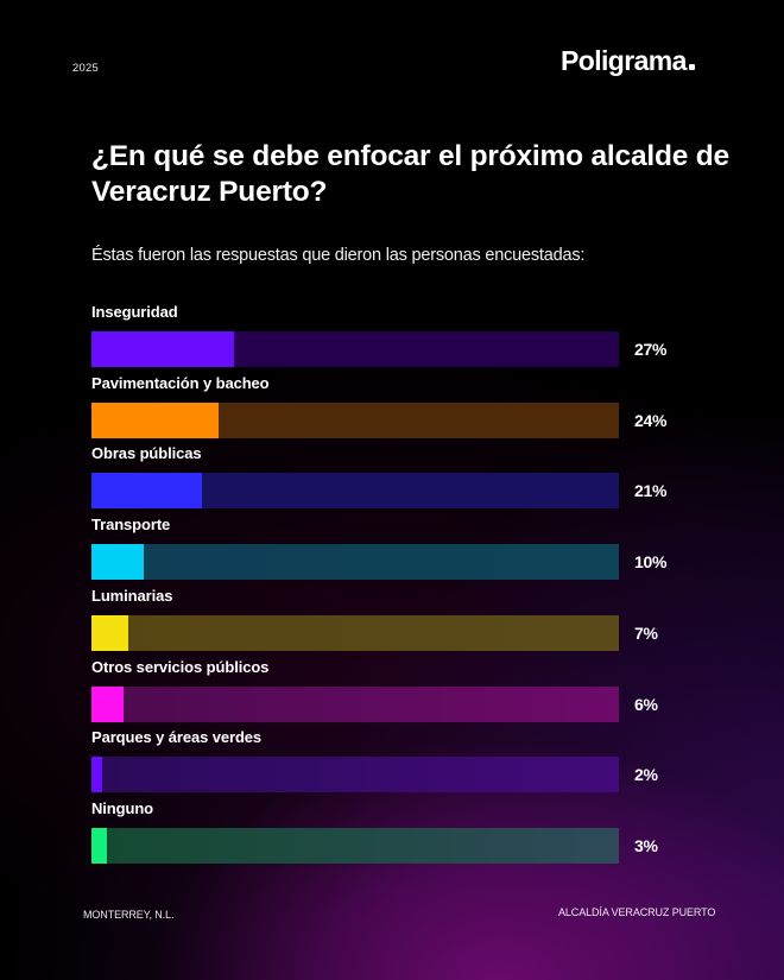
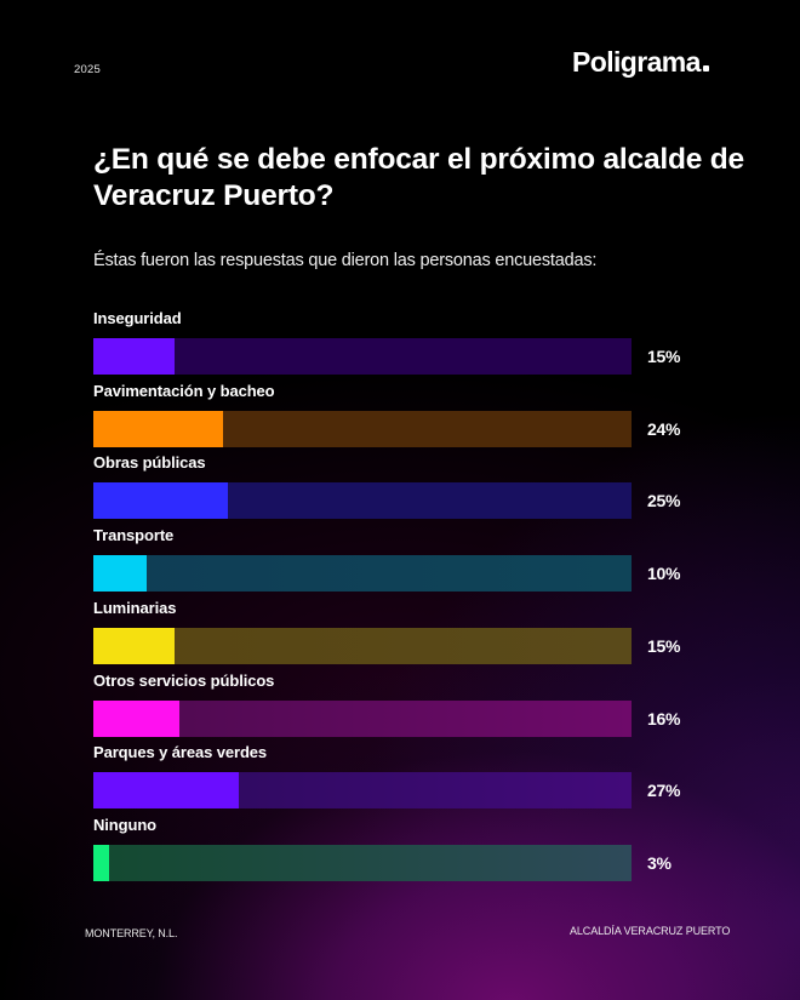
Inseguridad: 27% -> 15%
Obras públicas: 21% -> 25%
Luminarias: 7% -> 15%
Otros servicios públicos: 6% -> 16%
Parques y áreas verdes: 2% -> 27%
